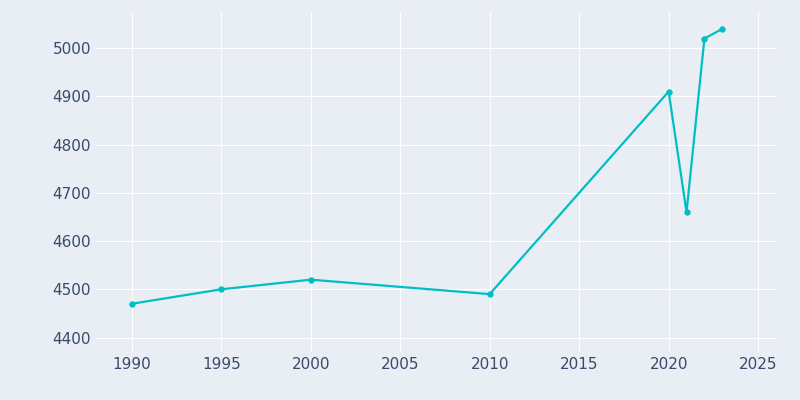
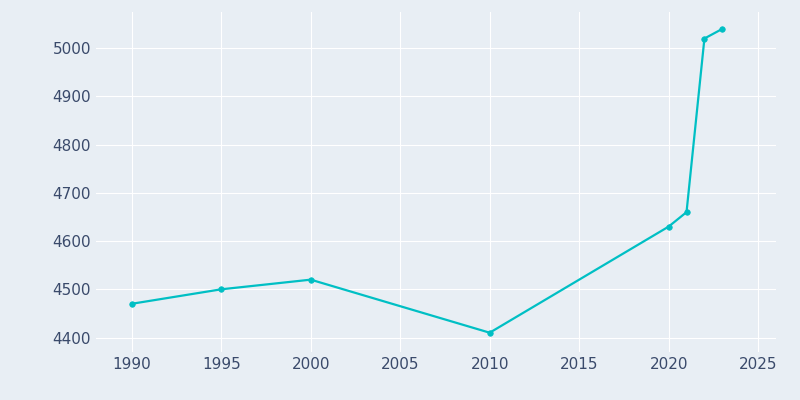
2010: 4490 -> 4410
2020: 4910 -> 4630
